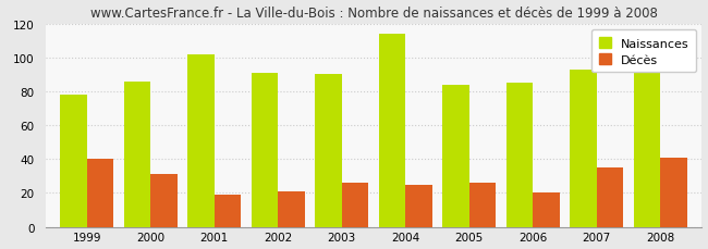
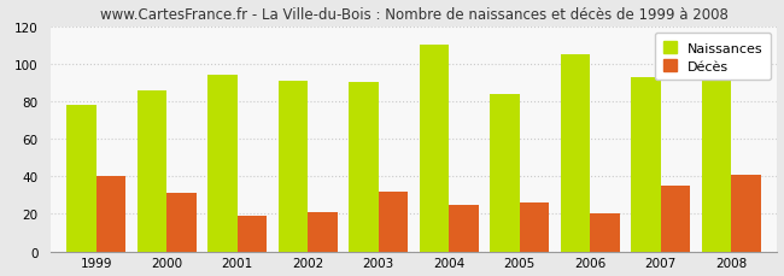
Naissances/2001: 102 -> 94
Décès/2003: 26 -> 32
Naissances/2004: 114 -> 110
Naissances/2006: 85 -> 105
